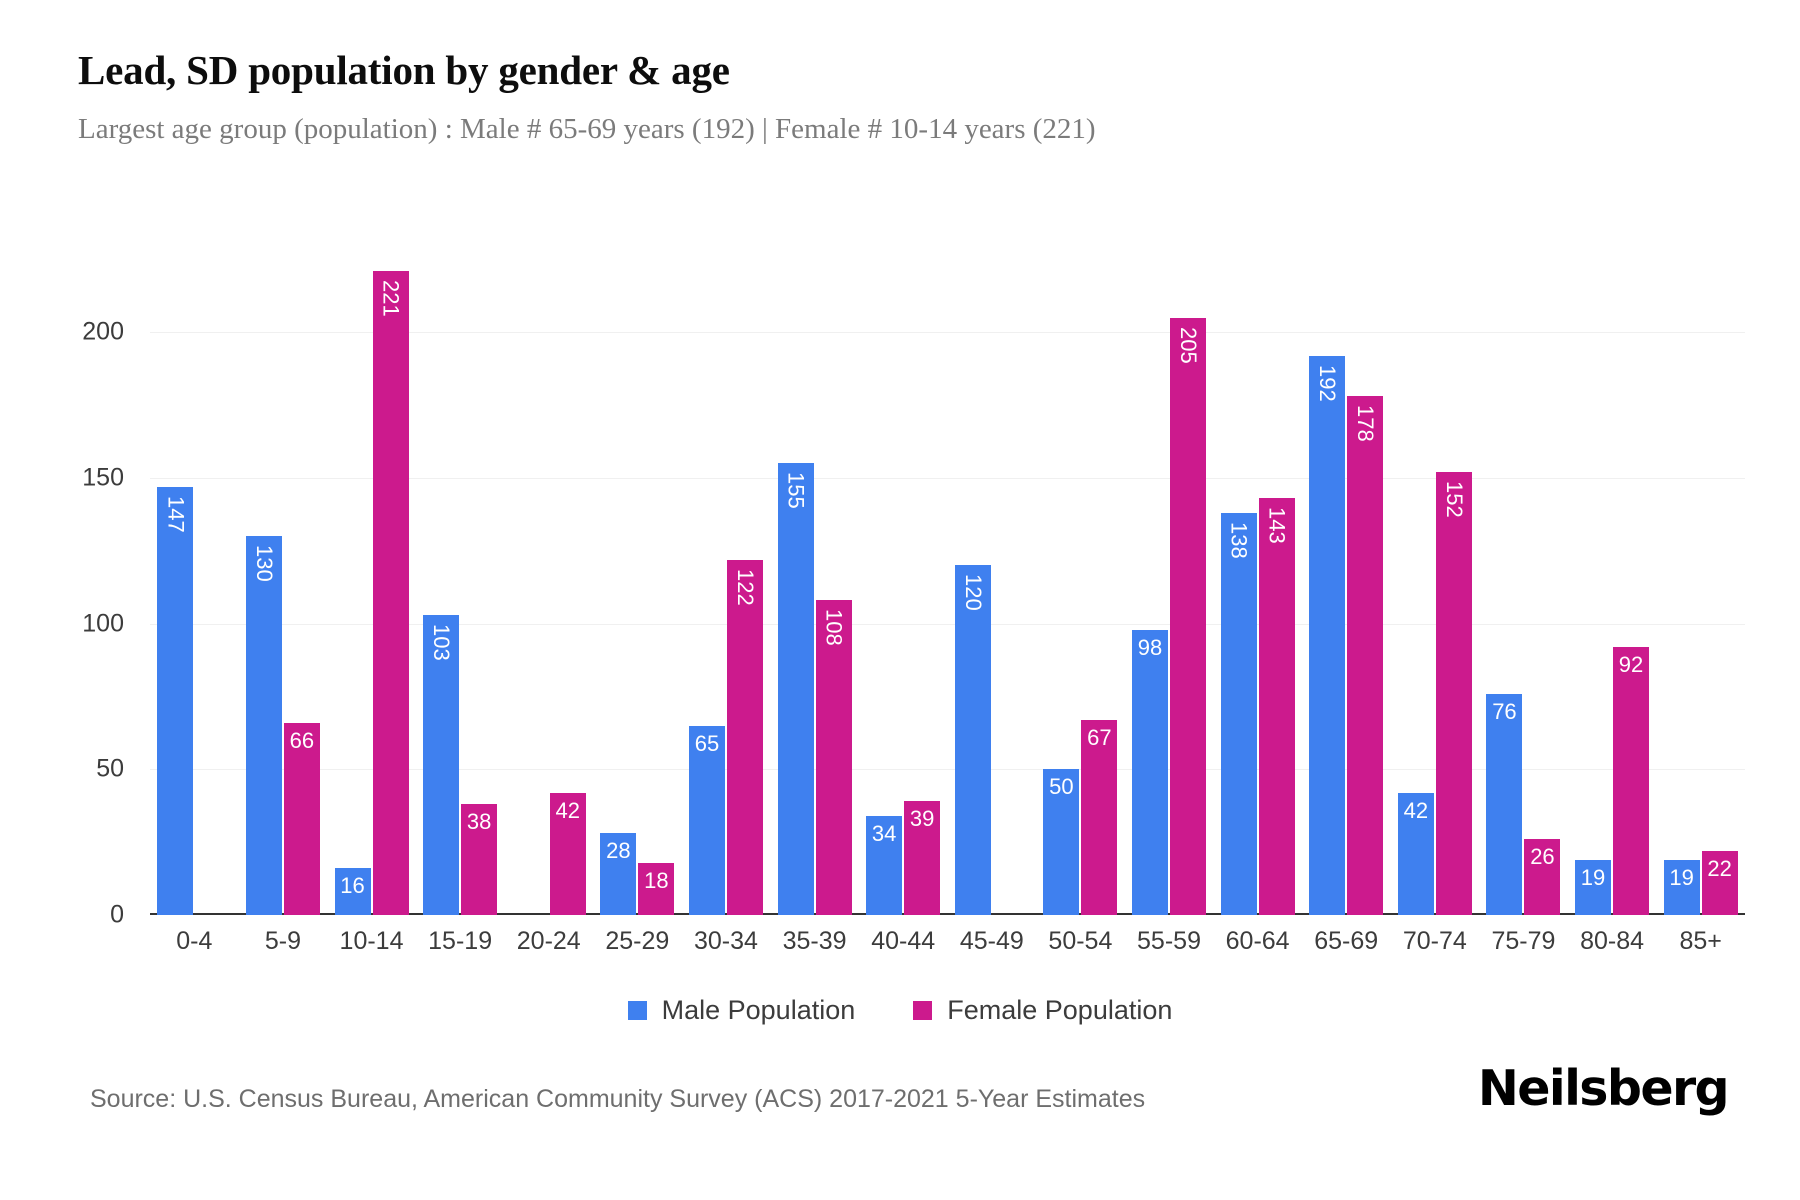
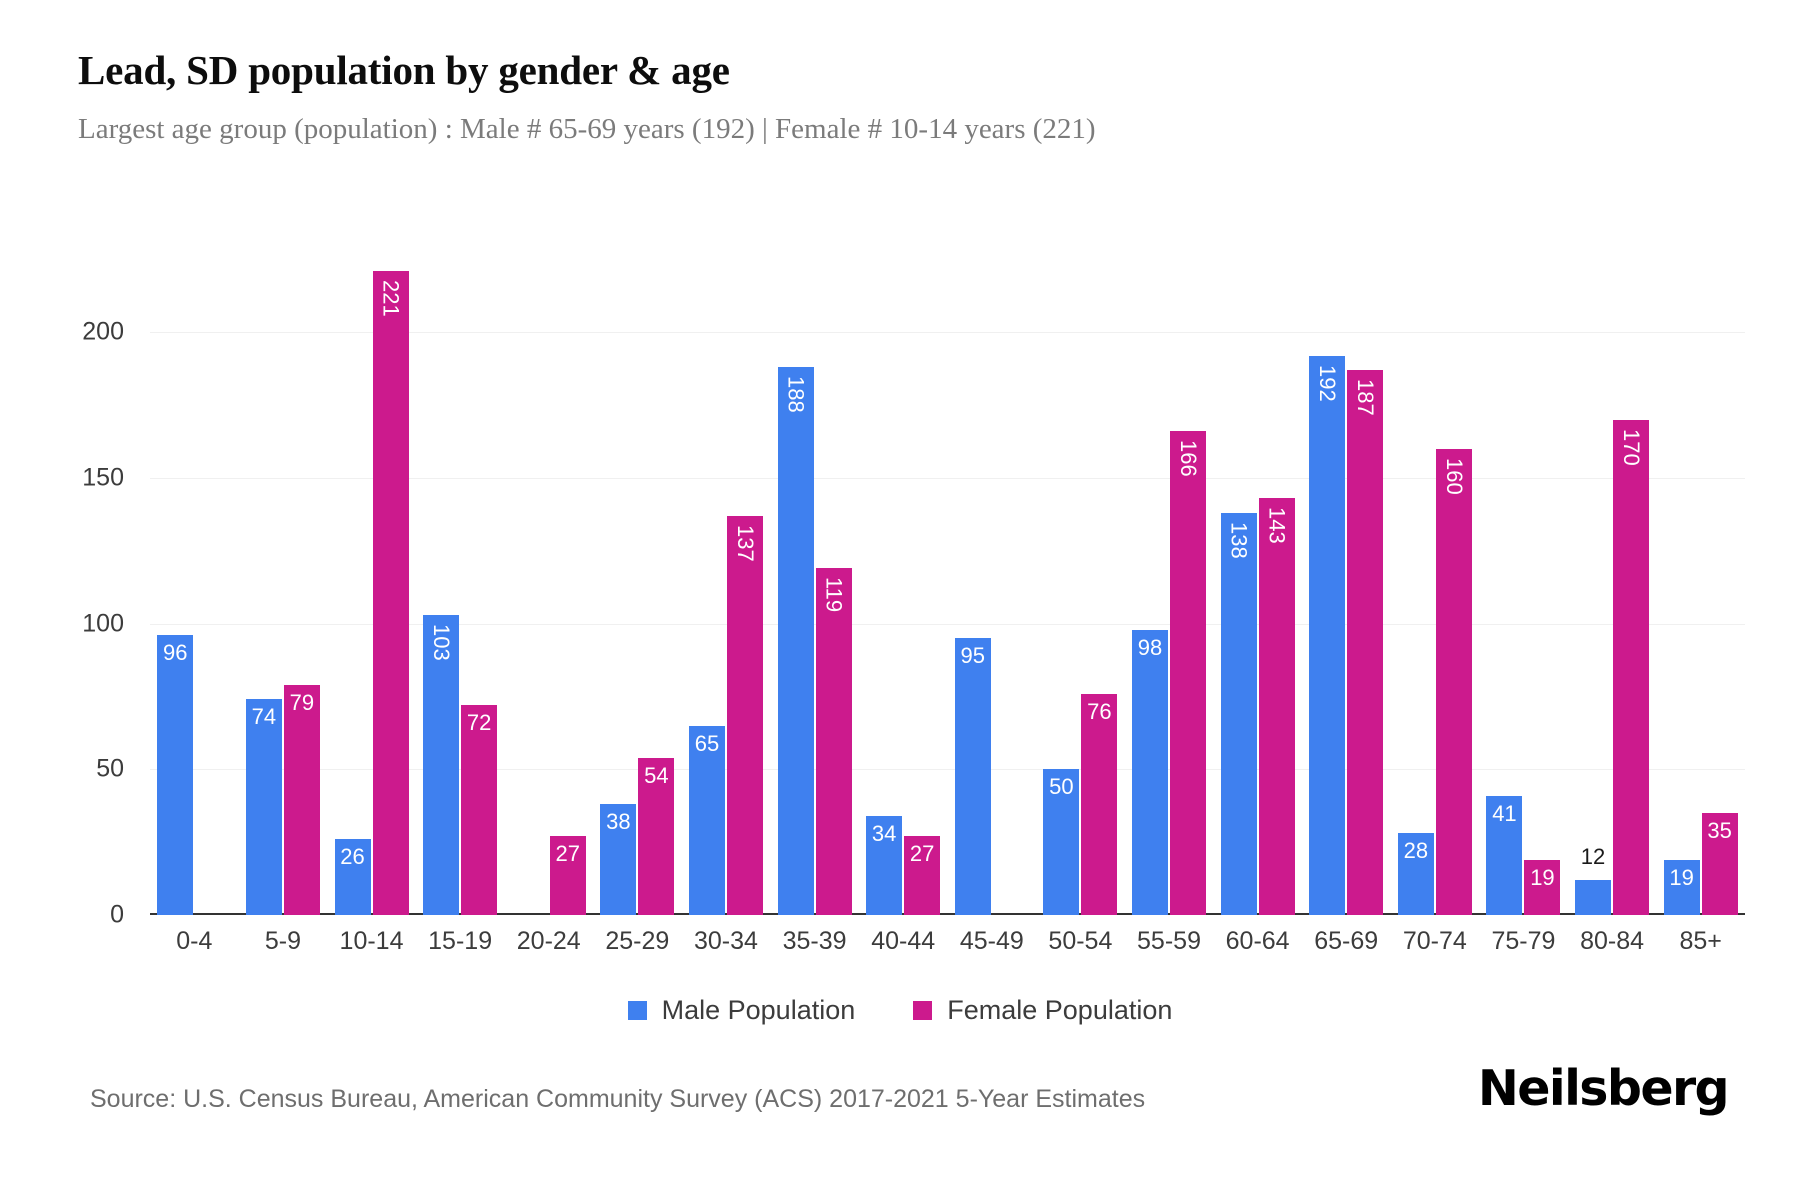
Male Population/0-4: 147 -> 96
Male Population/5-9: 130 -> 74
Female Population/5-9: 66 -> 79
Male Population/10-14: 16 -> 26
Female Population/15-19: 38 -> 72
Female Population/20-24: 42 -> 27
Male Population/25-29: 28 -> 38
Female Population/25-29: 18 -> 54
Female Population/30-34: 122 -> 137
Male Population/35-39: 155 -> 188
Female Population/35-39: 108 -> 119
Female Population/40-44: 39 -> 27
Male Population/45-49: 120 -> 95
Female Population/50-54: 67 -> 76
Female Population/55-59: 205 -> 166
Female Population/65-69: 178 -> 187
Male Population/70-74: 42 -> 28
Female Population/70-74: 152 -> 160
Male Population/75-79: 76 -> 41
Female Population/75-79: 26 -> 19
Male Population/80-84: 19 -> 12
Female Population/80-84: 92 -> 170
Female Population/85+: 22 -> 35
